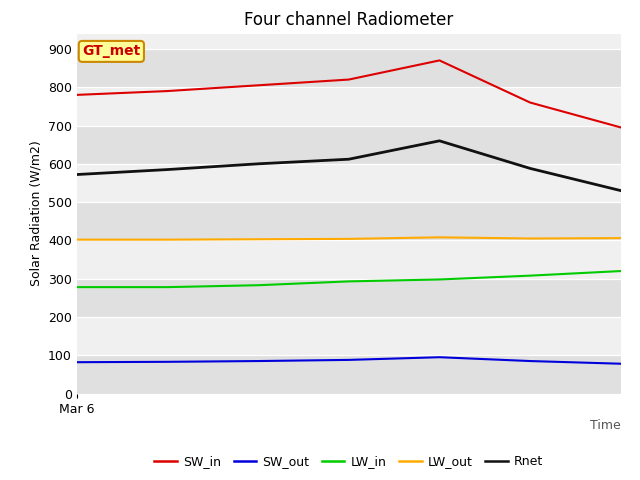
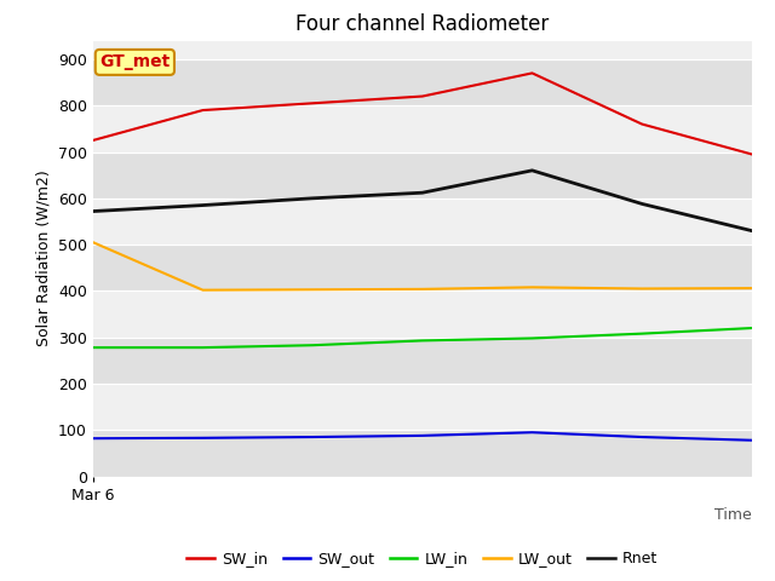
SW_in/Mar 6: 780 -> 725
LW_out/Mar 6: 402 -> 505
